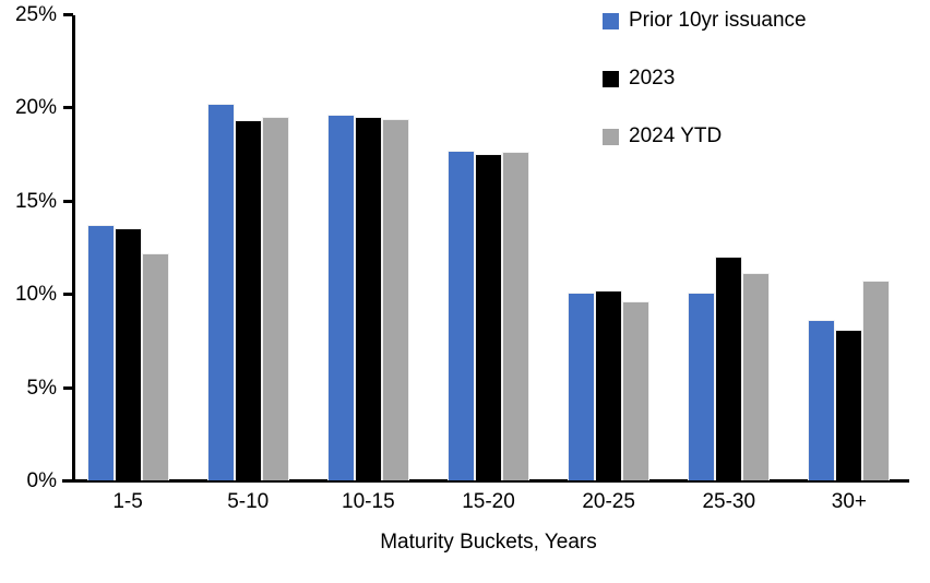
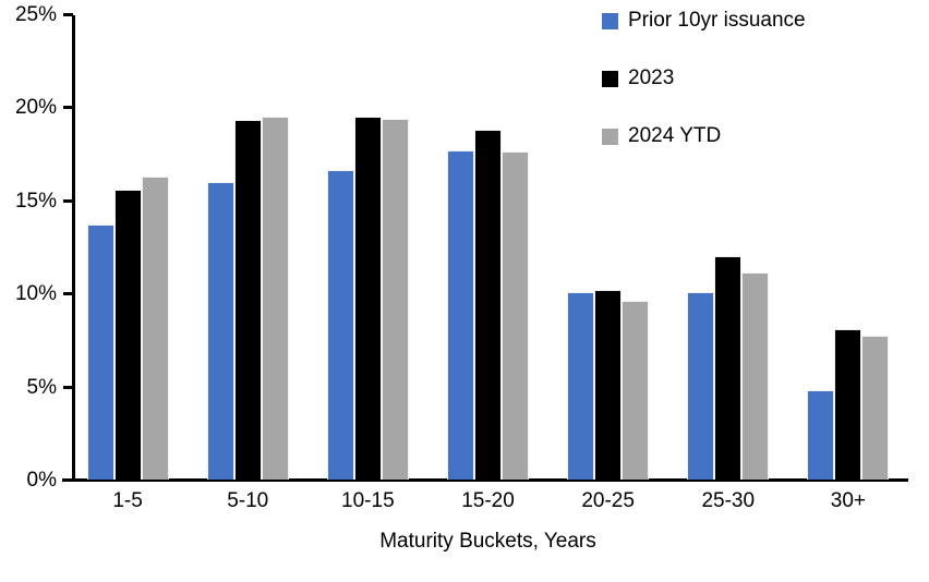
2023/1-5: 13.5% -> 15.6%
2024 YTD/1-5: 12.2% -> 16.3%
Prior 10yr issuance/5-10: 20.2% -> 16.0%
Prior 10yr issuance/10-15: 19.6% -> 16.6%
2023/15-20: 17.5% -> 18.8%
Prior 10yr issuance/30+: 8.6% -> 4.8%
2024 YTD/30+: 10.7% -> 7.7%
